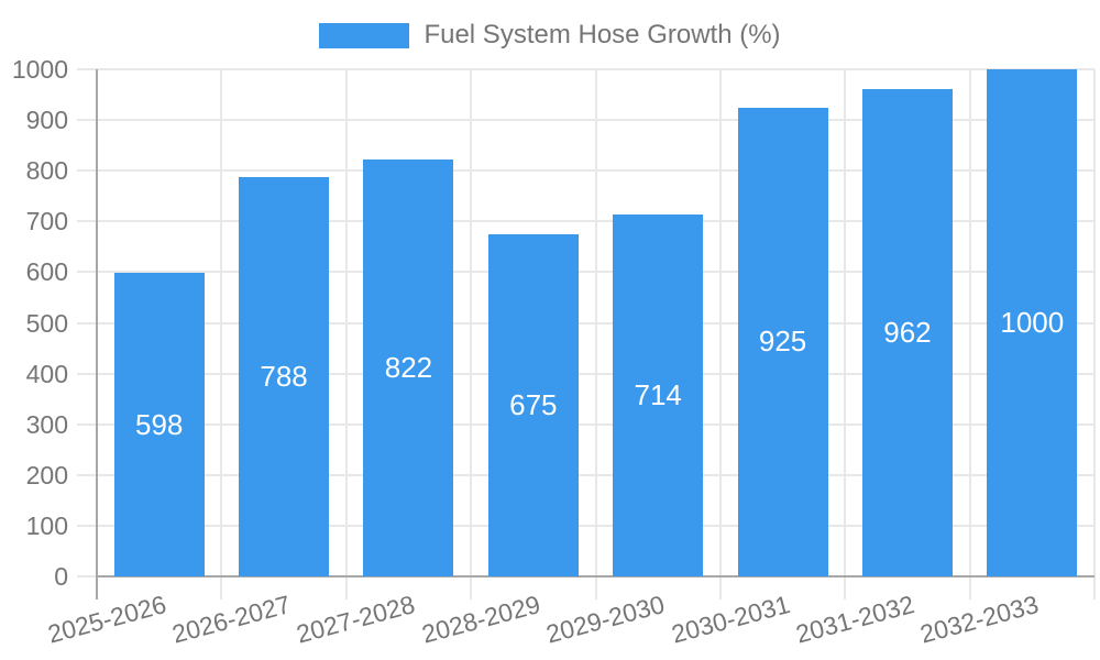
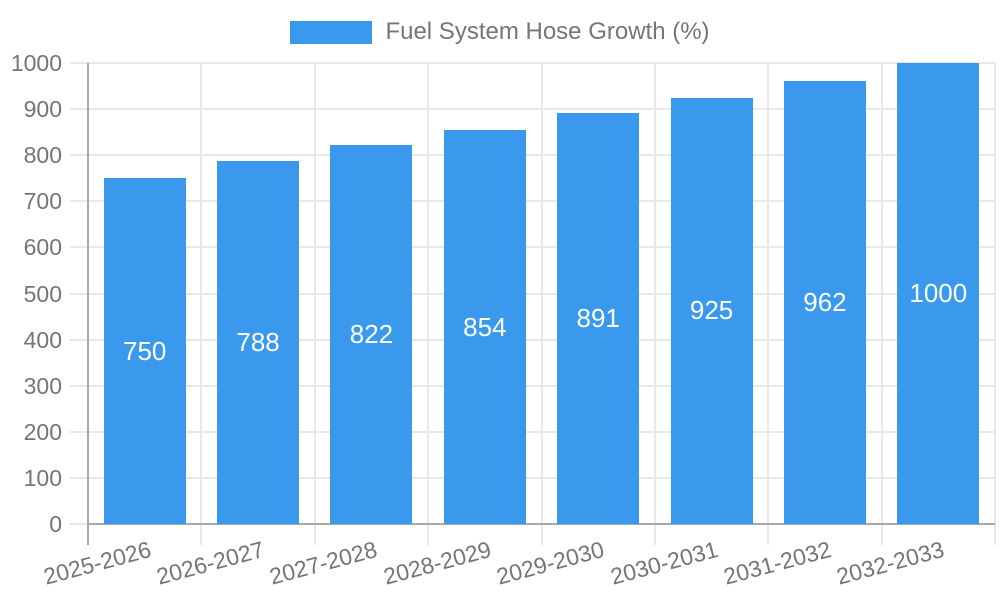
2025-2026: 598 -> 750
2028-2029: 675 -> 854
2029-2030: 714 -> 891
